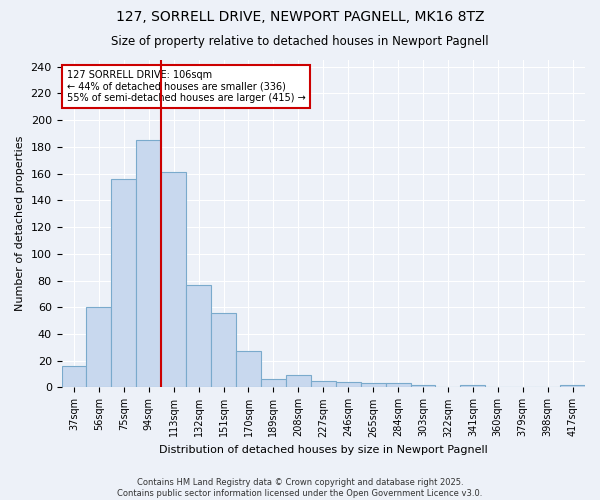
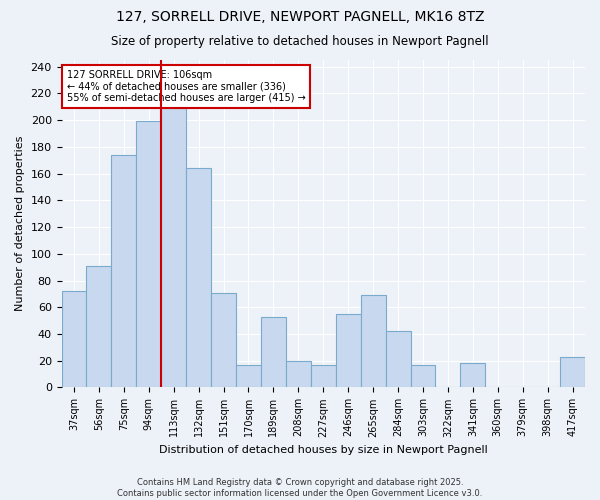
37sqm: 16 -> 72
56sqm: 60 -> 91
75sqm: 156 -> 174
94sqm: 185 -> 199
113sqm: 161 -> 209
132sqm: 77 -> 164
151sqm: 56 -> 71
170sqm: 27 -> 17
189sqm: 6 -> 53
208sqm: 9 -> 20
227sqm: 5 -> 17
246sqm: 4 -> 55
265sqm: 3 -> 69
284sqm: 3 -> 42
303sqm: 2 -> 17
341sqm: 2 -> 18
417sqm: 2 -> 23
